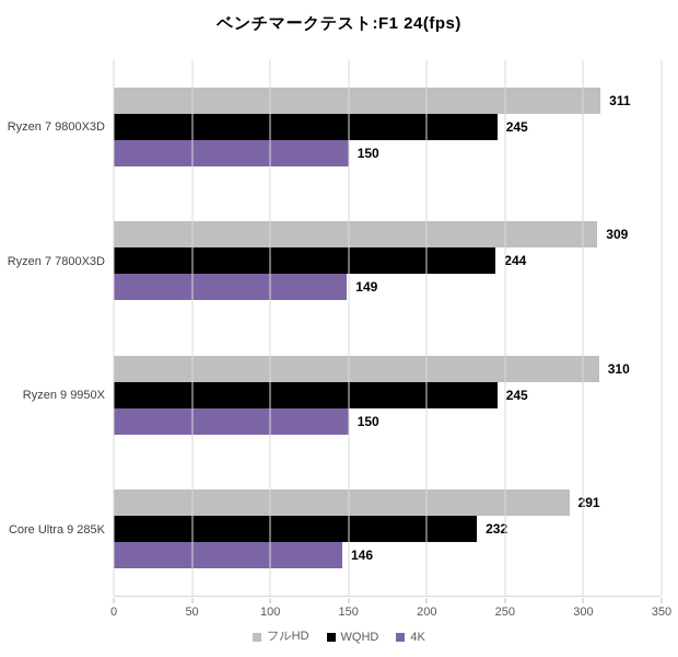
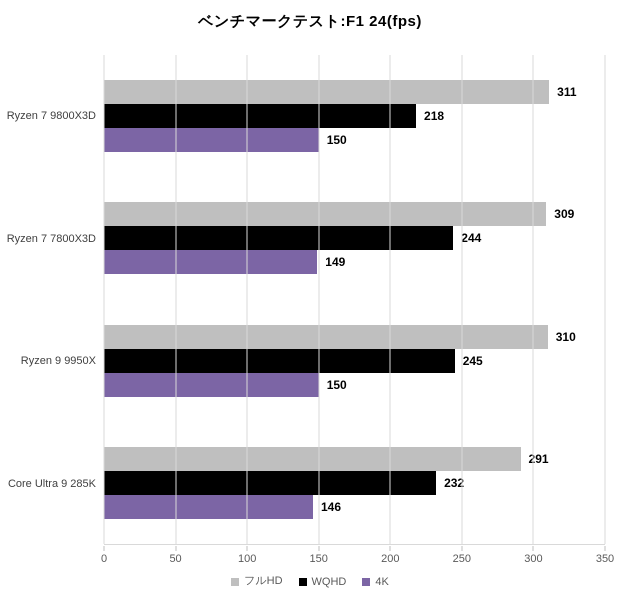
WQHD/Ryzen 7 9800X3D: 245 -> 218
